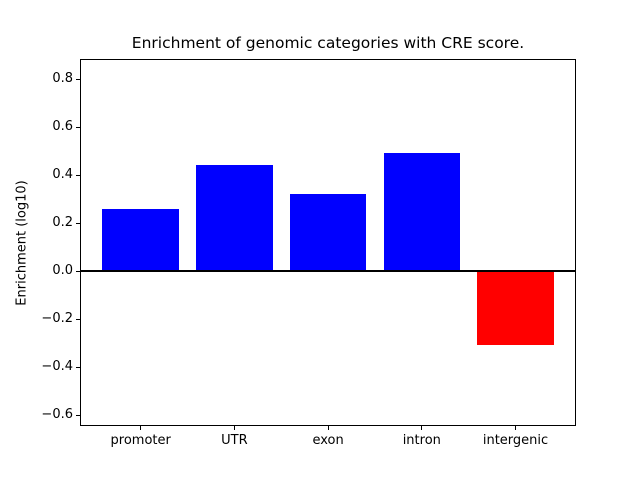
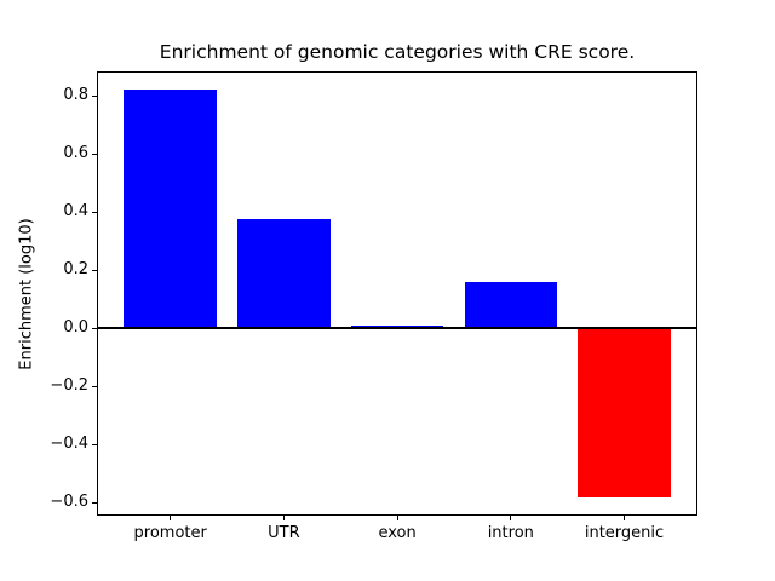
promoter: 0.26 -> 0.82
UTR: 0.44 -> 0.37
exon: 0.32 -> 0.01
intron: 0.49 -> 0.16
intergenic: -0.31 -> -0.58
